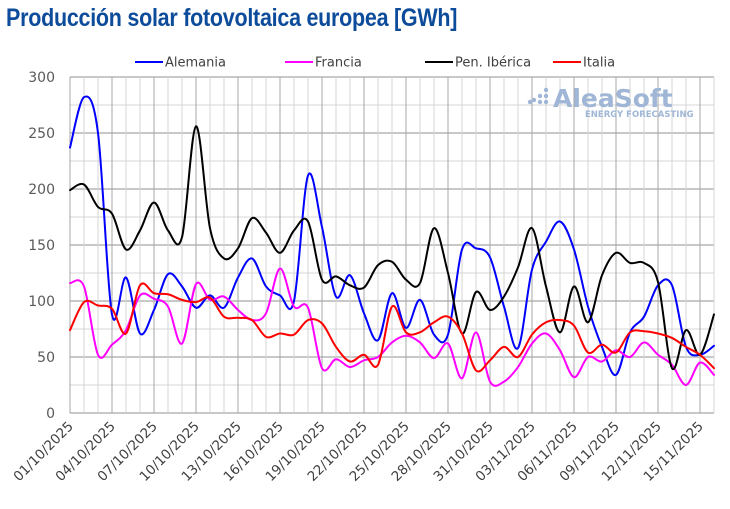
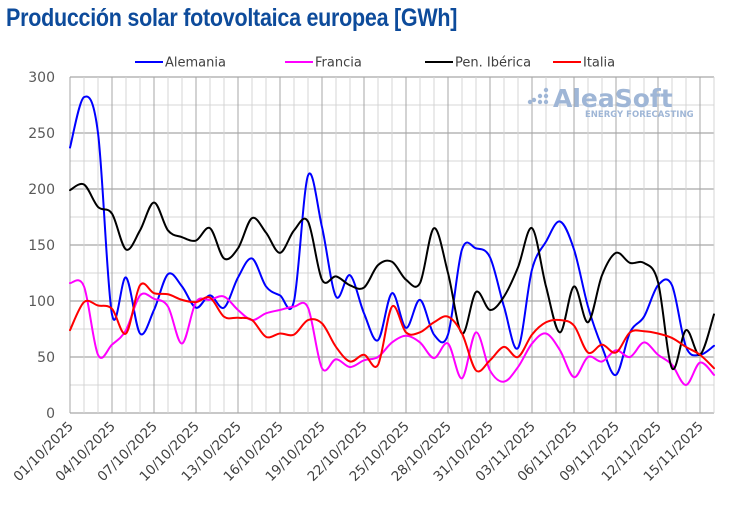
Francia/10/10/2025: 115 -> 99
Pen. Ibérica/10/10/2025: 256 -> 154
Francia/16/10/2025: 129 -> 92
Francia/31/10/2025: 28 -> 38
